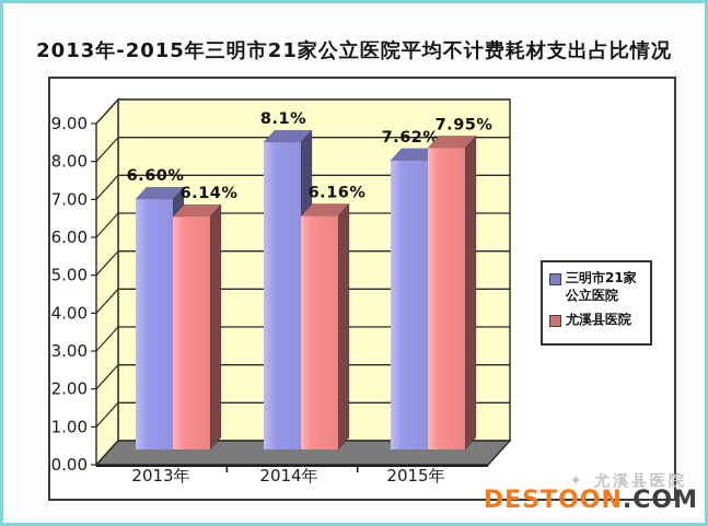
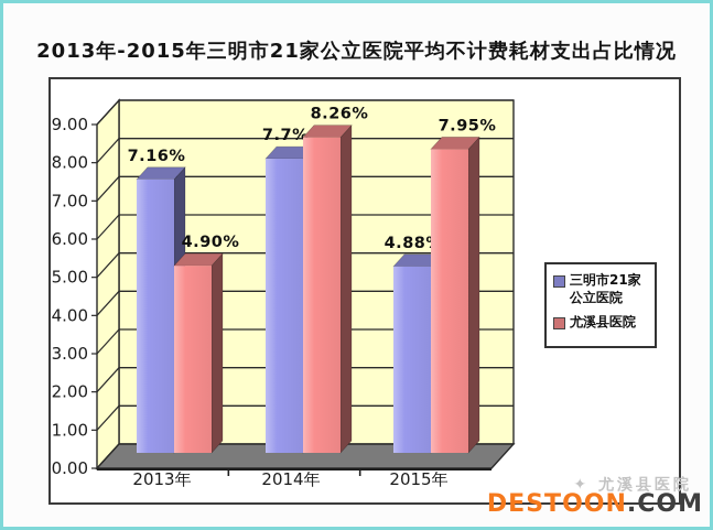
三明市21家公立医院/2013年: 6.60% -> 7.16%
尤溪县医院/2013年: 6.14% -> 4.90%
三明市21家公立医院/2014年: 8.1% -> 7.7%
尤溪县医院/2014年: 6.16% -> 8.26%
三明市21家公立医院/2015年: 7.62% -> 4.88%
